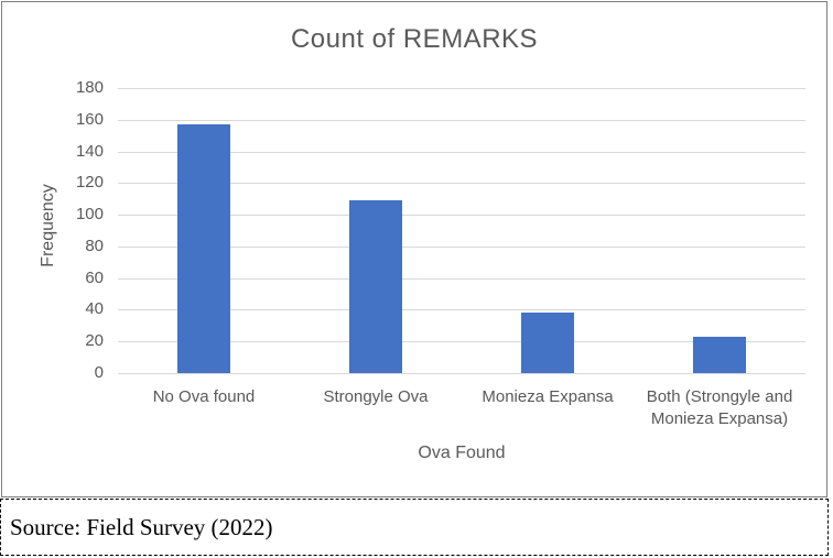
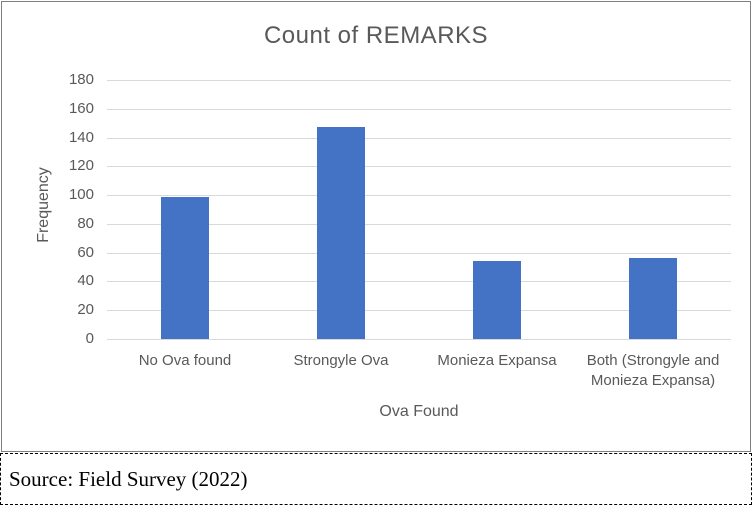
No Ova found: 157 -> 99
Strongyle Ova: 109 -> 147
Monieza Expansa: 38 -> 54
Both (Strongyle and Monieza Expansa): 23 -> 56
